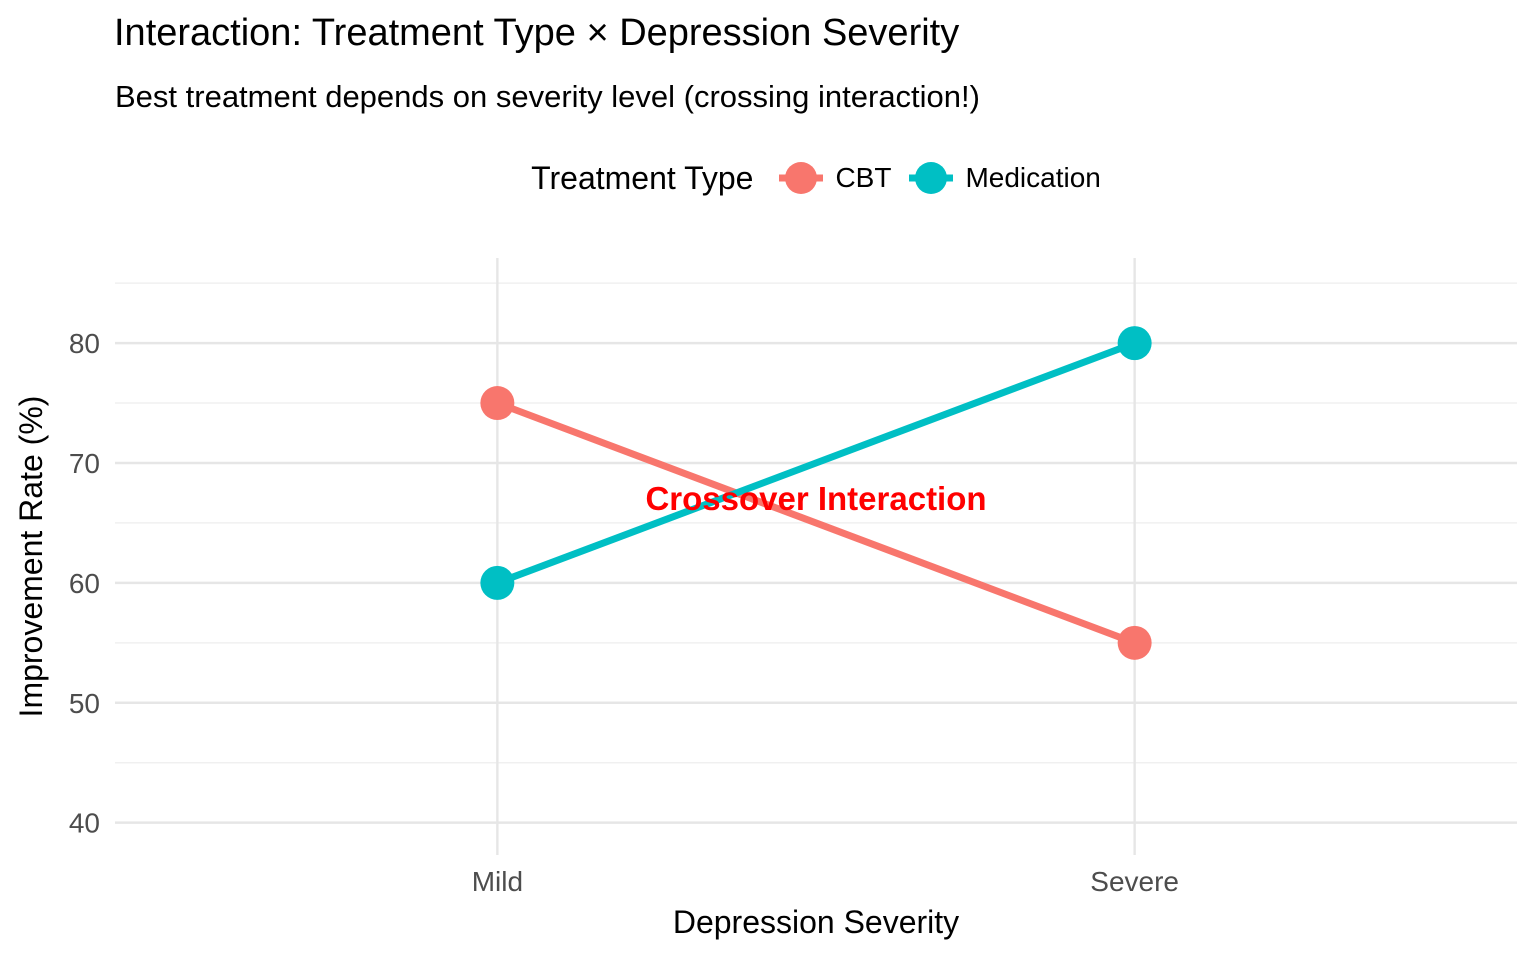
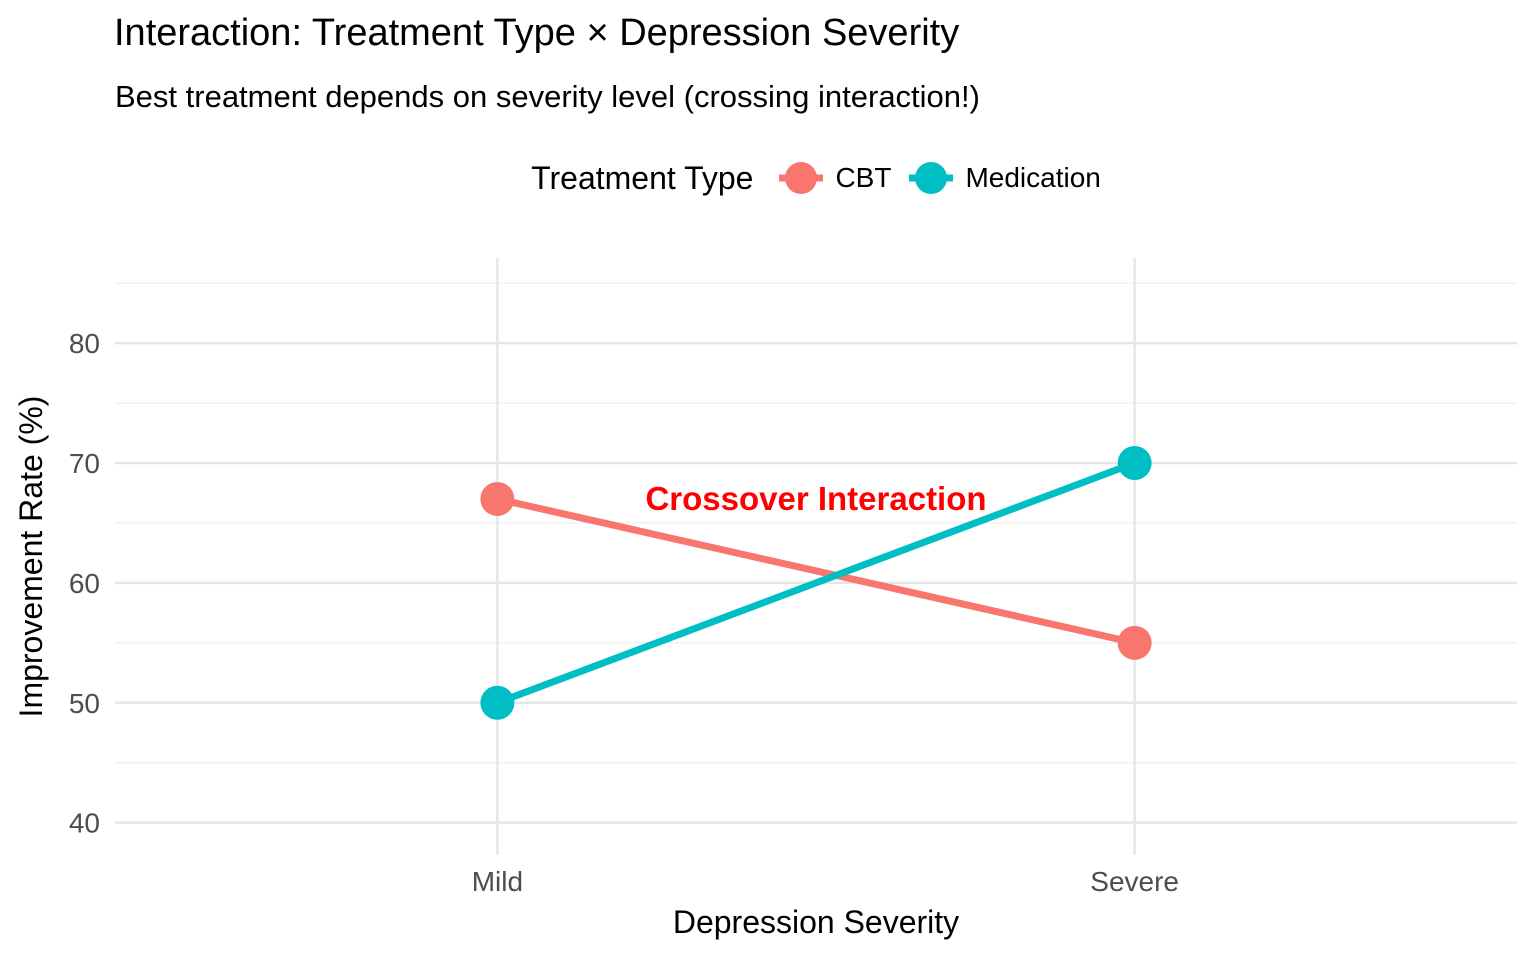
CBT/Mild: 75 -> 67
Medication/Mild: 60 -> 50
Medication/Severe: 80 -> 70
